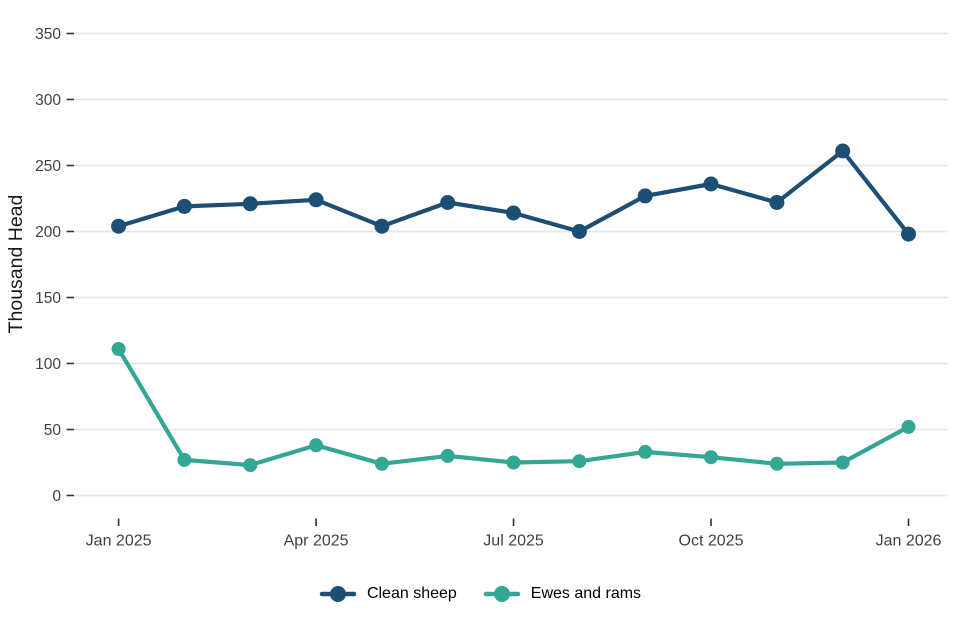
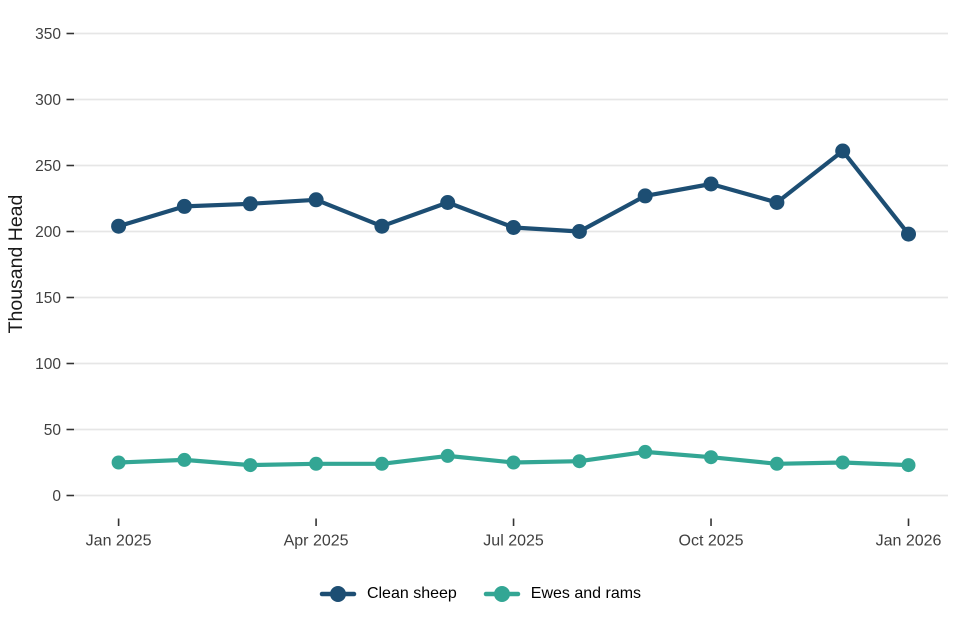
Ewes and rams/Jan 2025: 111 -> 25
Ewes and rams/Apr 2025: 38 -> 24
Clean sheep/Jul 2025: 214 -> 203
Ewes and rams/Jan 2026: 52 -> 23
